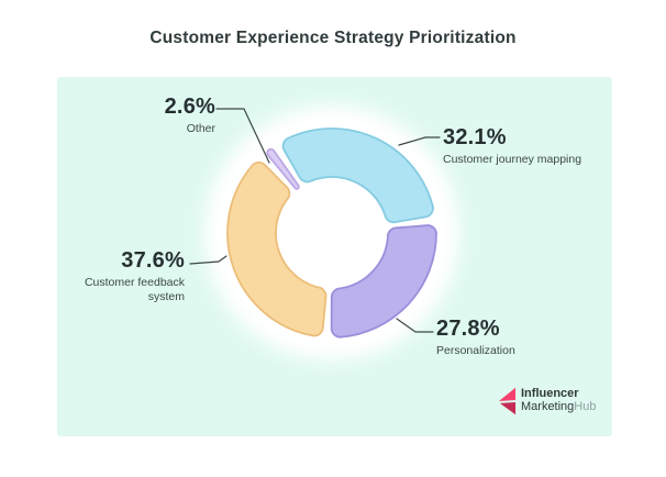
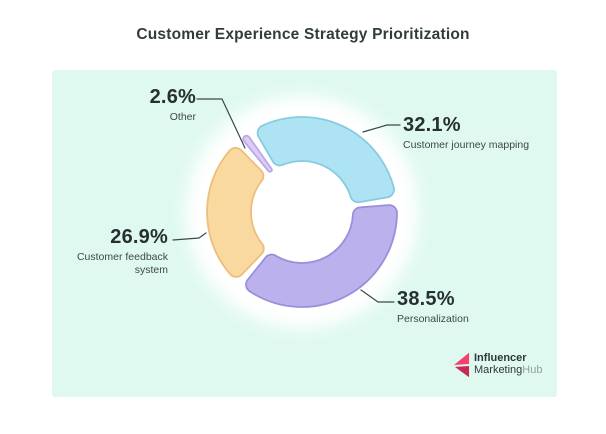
Personalization: 27.8% -> 38.5%
Customer feedback system: 37.6% -> 26.9%
